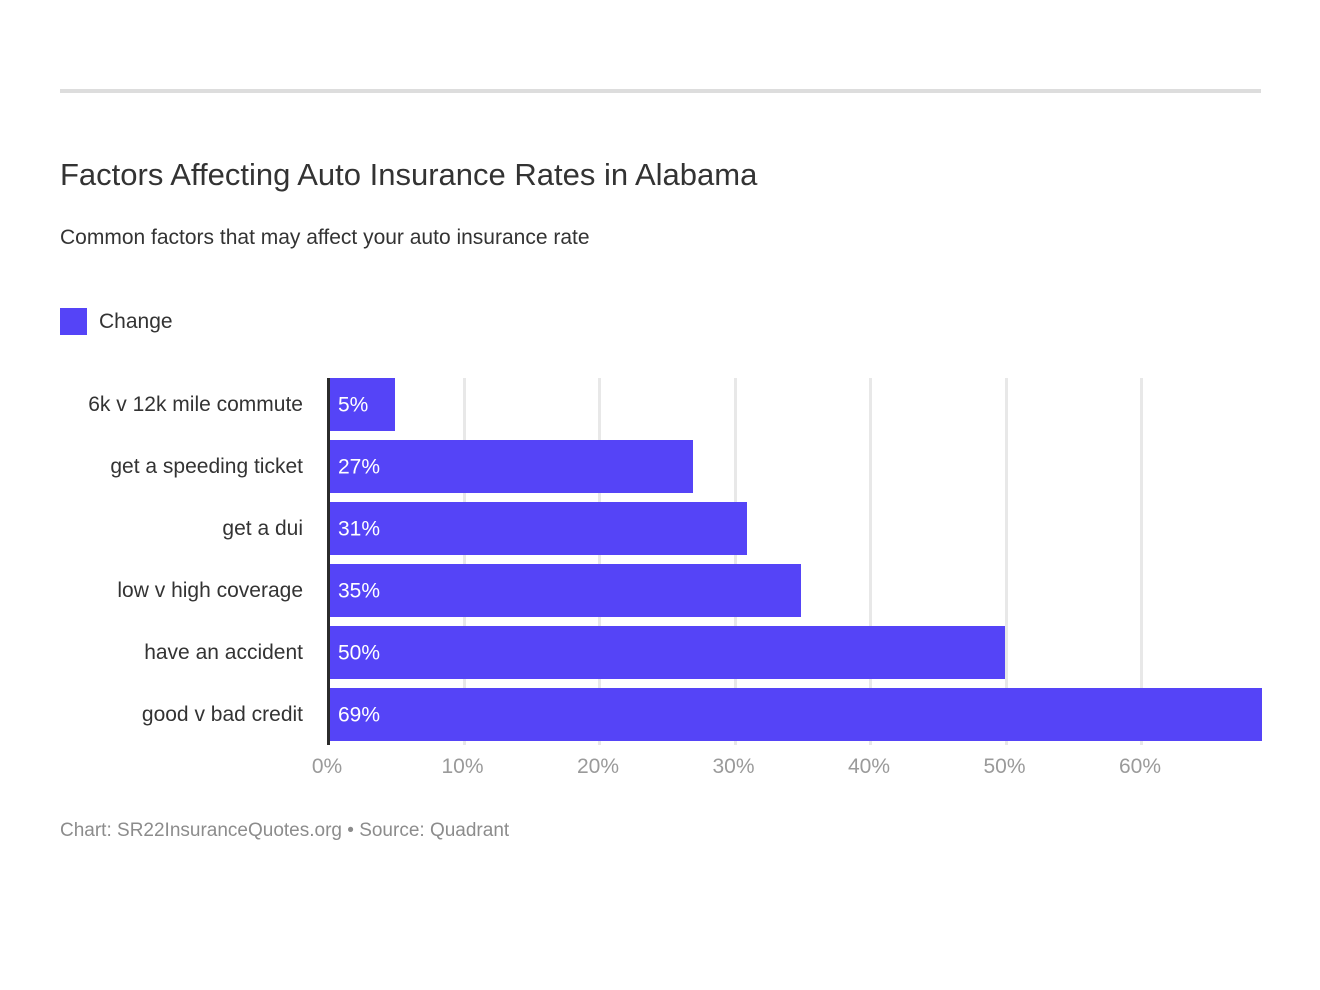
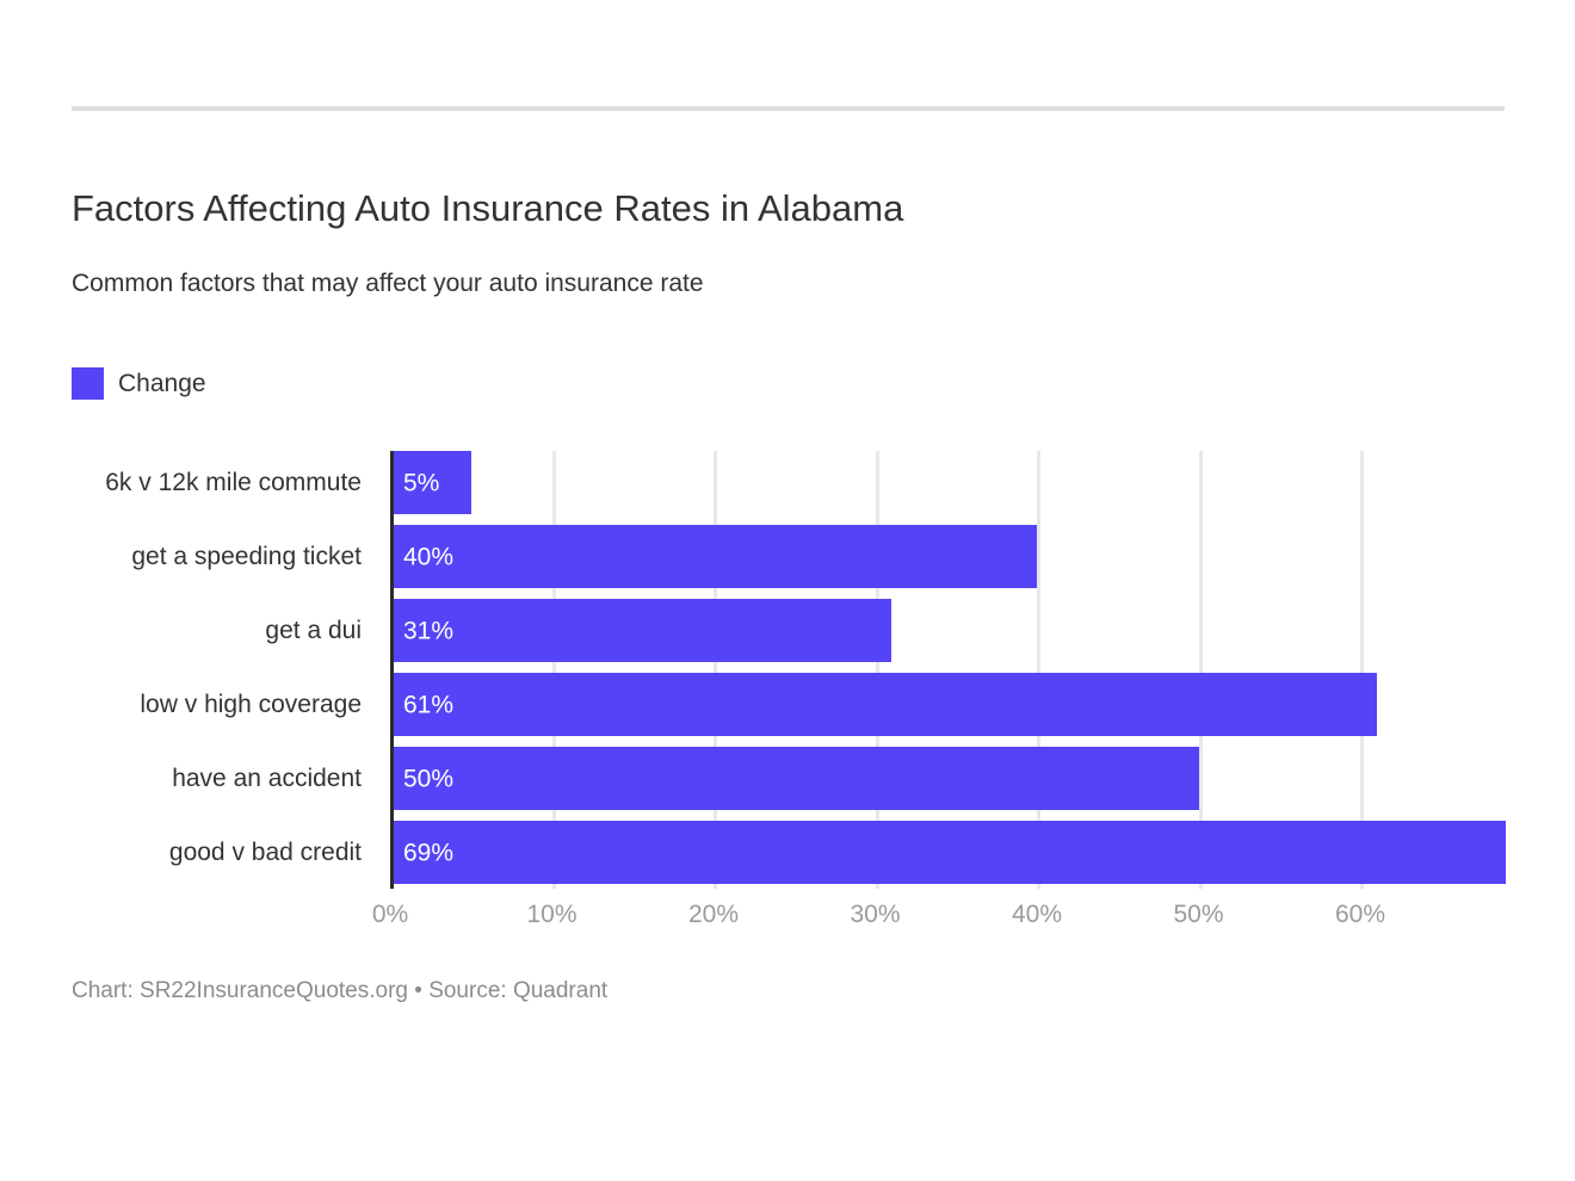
get a speeding ticket: 27% -> 40%
low v high coverage: 35% -> 61%
